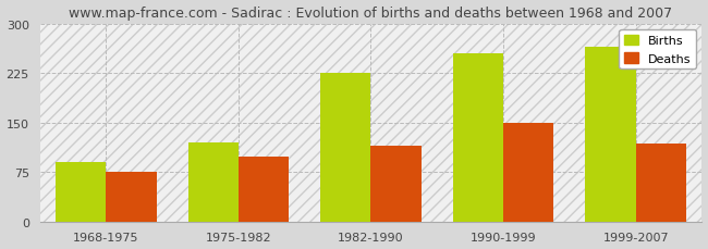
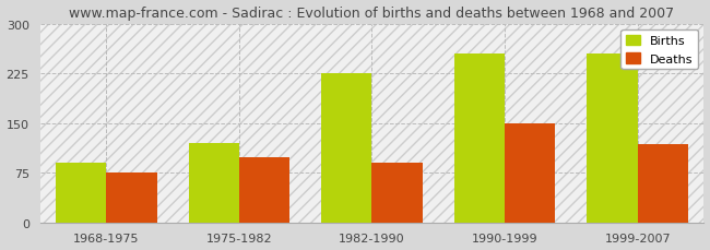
Deaths/1982-1990: 115 -> 90
Births/1999-2007: 265 -> 254
